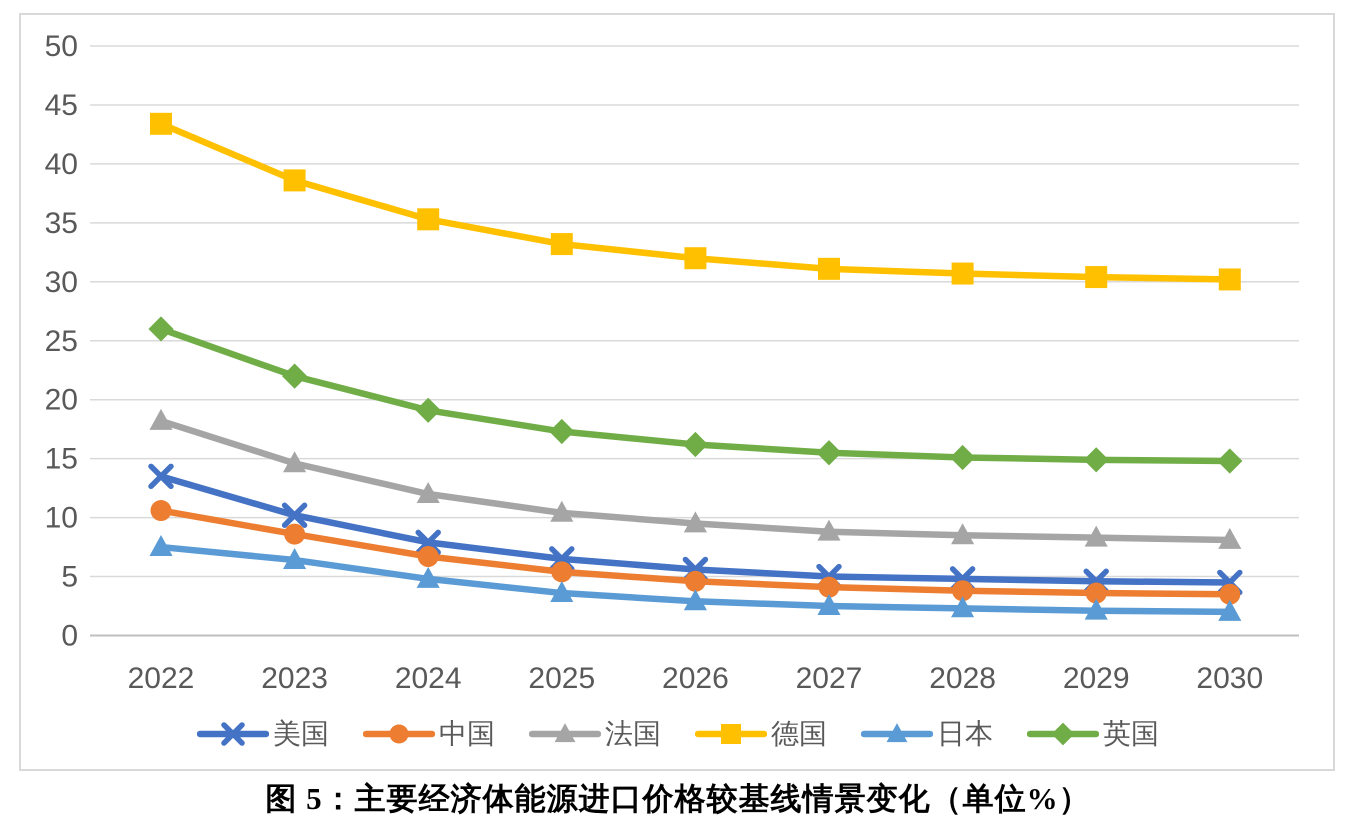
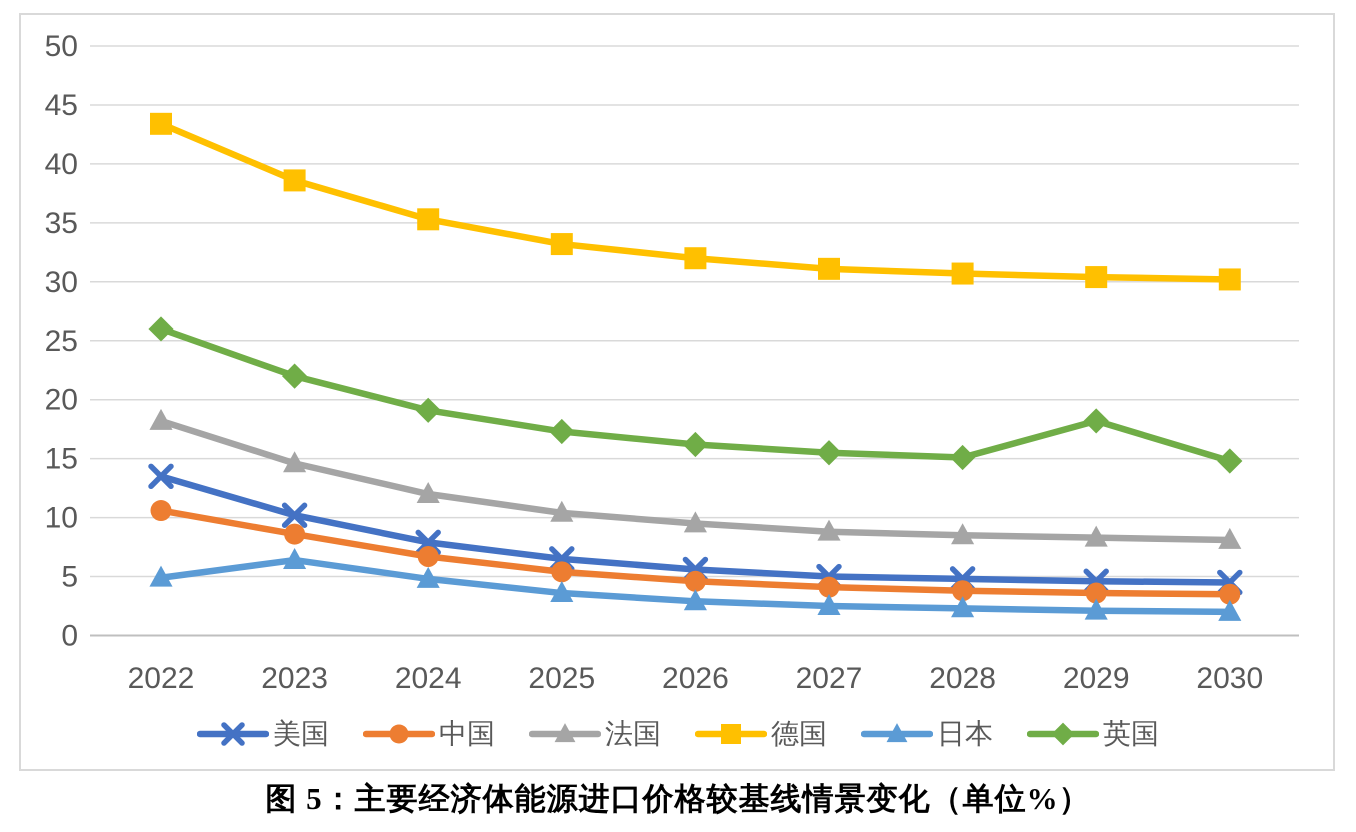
日本/2022: 7.5 -> 4.9
英国/2029: 14.9 -> 18.2
